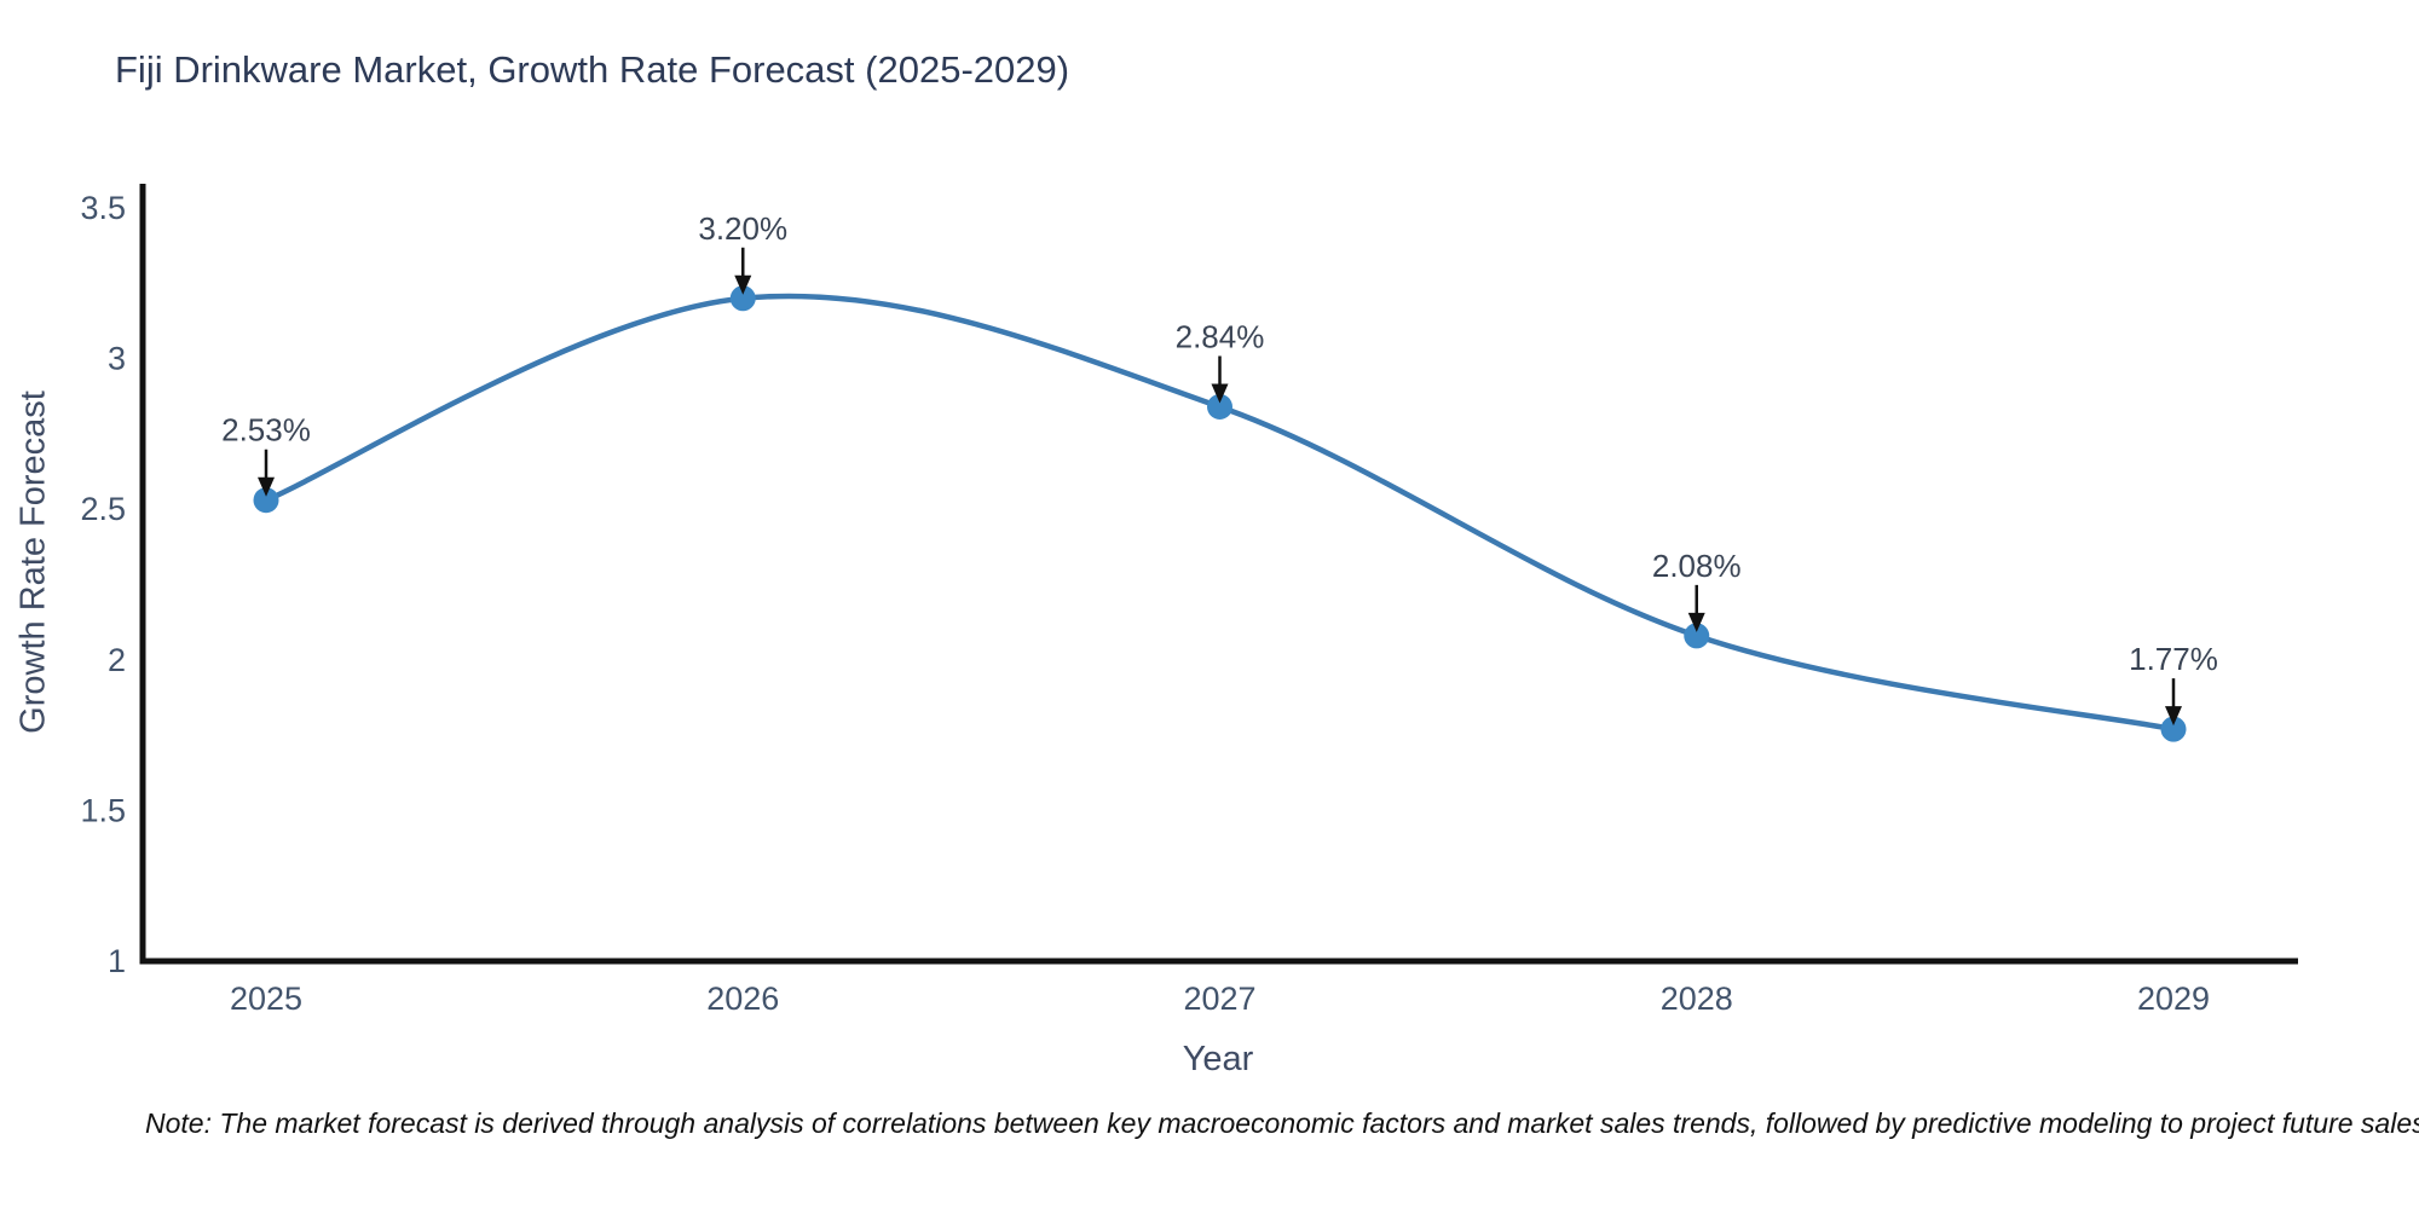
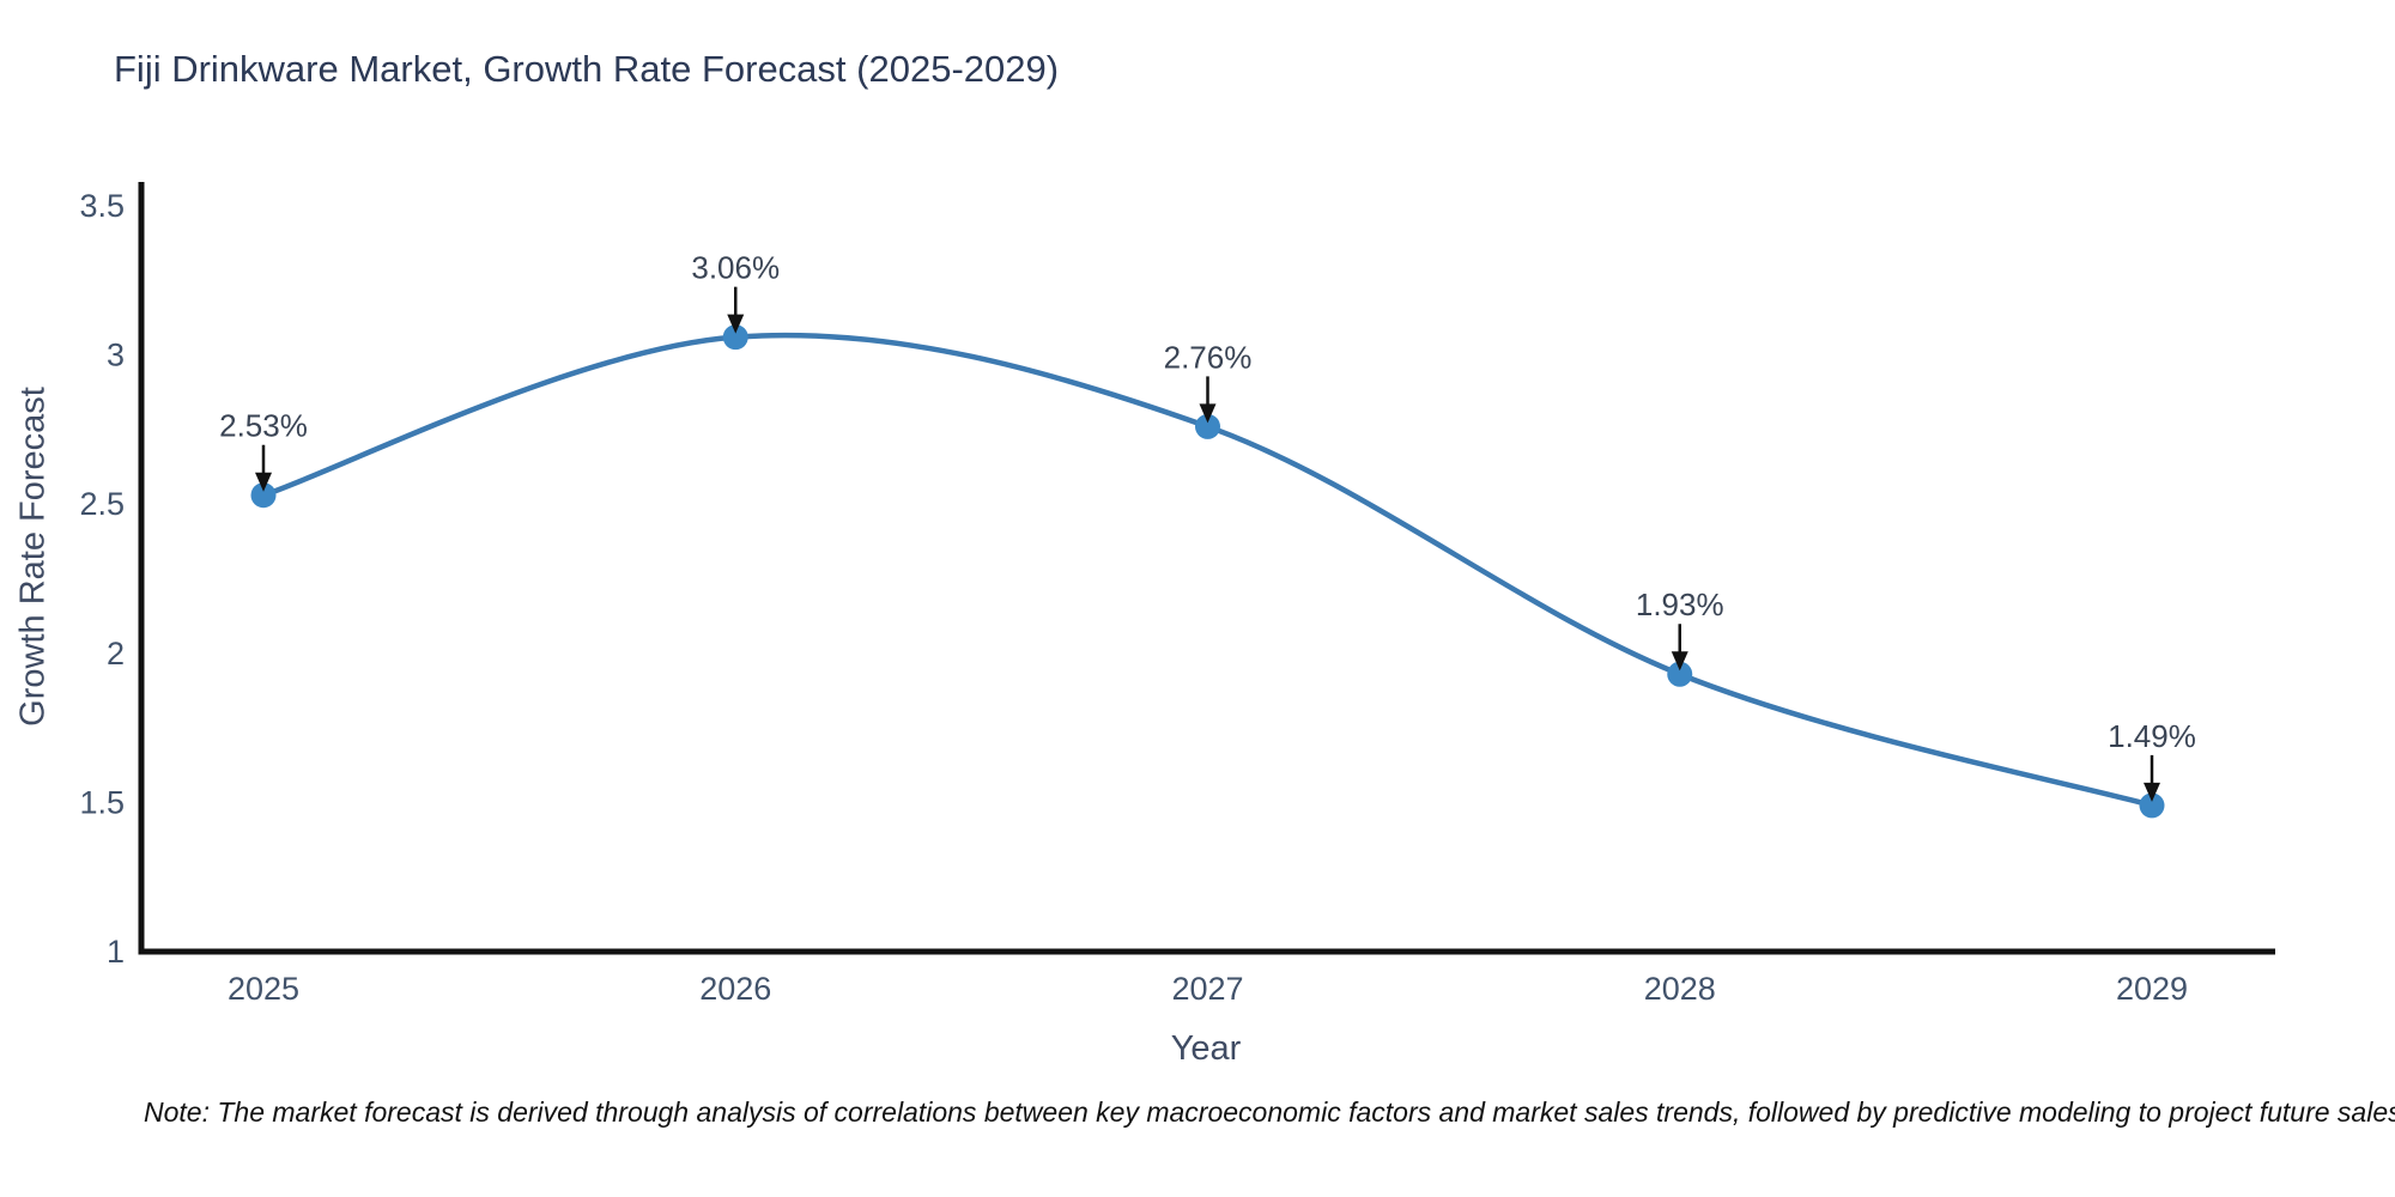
2026: 3.20% -> 3.06%
2027: 2.84% -> 2.76%
2028: 2.08% -> 1.93%
2029: 1.77% -> 1.49%
